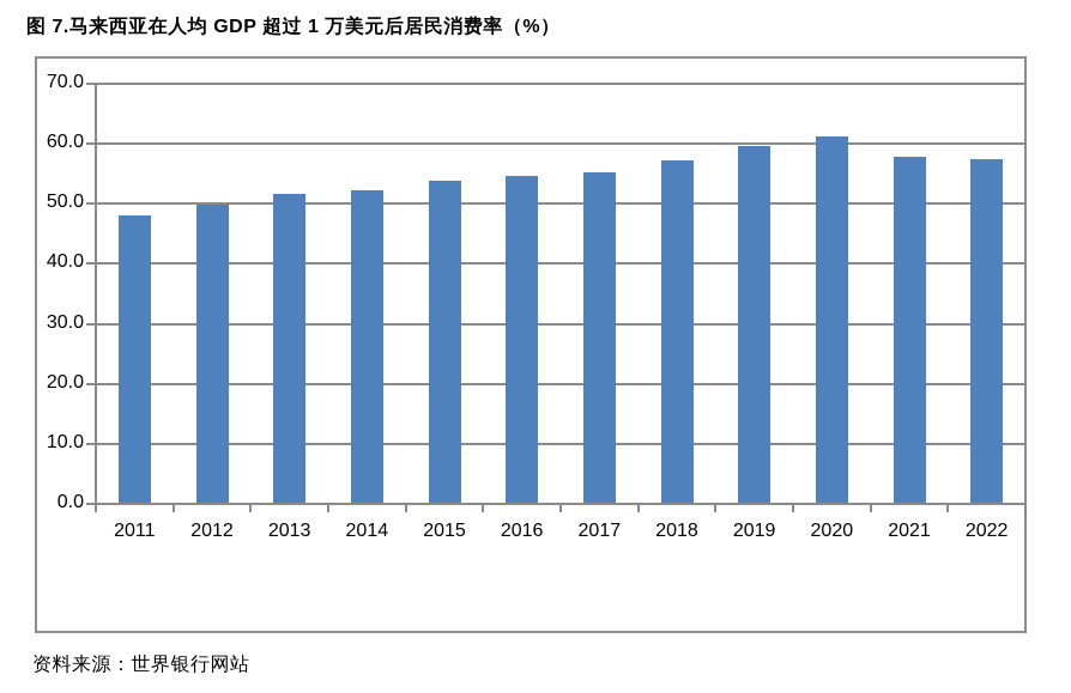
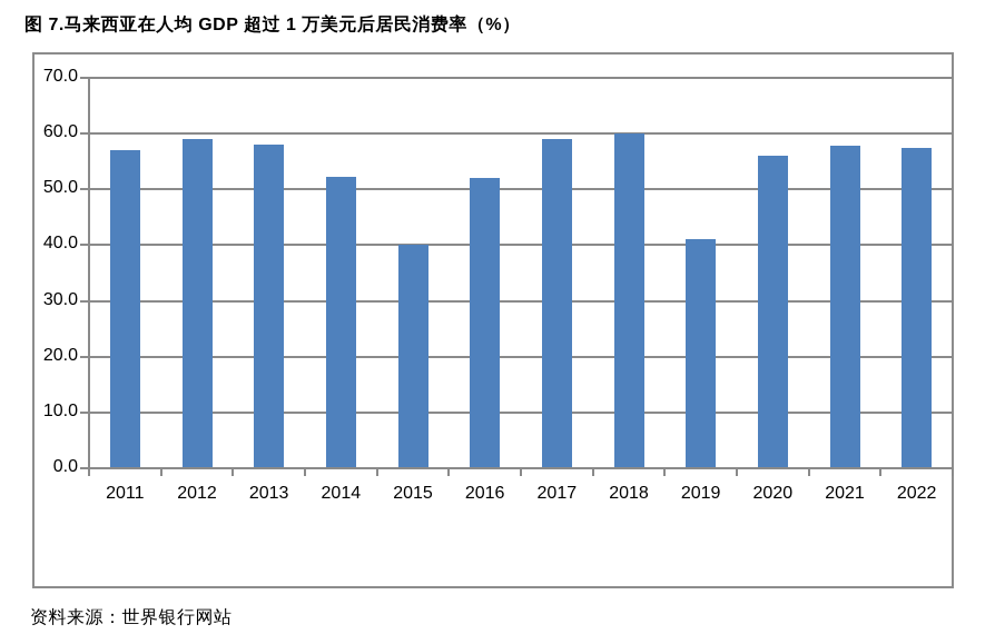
2011: 48 -> 57
2012: 50 -> 59
2013: 52 -> 58
2015: 54 -> 40
2016: 55 -> 52
2017: 55 -> 59
2018: 57 -> 60
2019: 60 -> 41
2020: 61 -> 56
